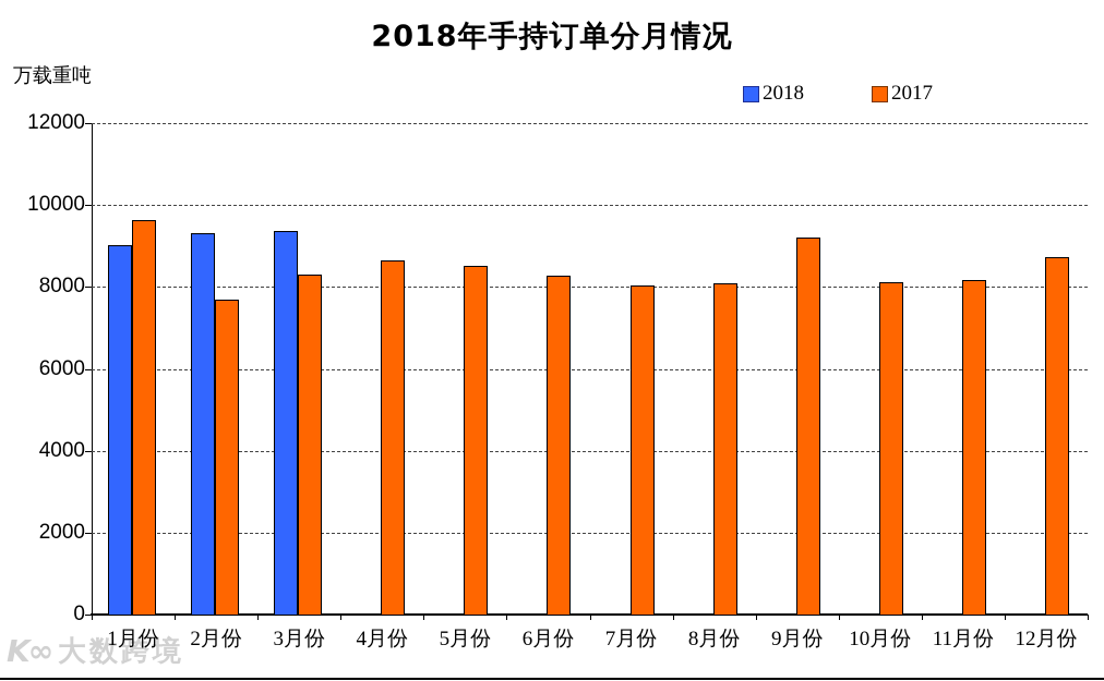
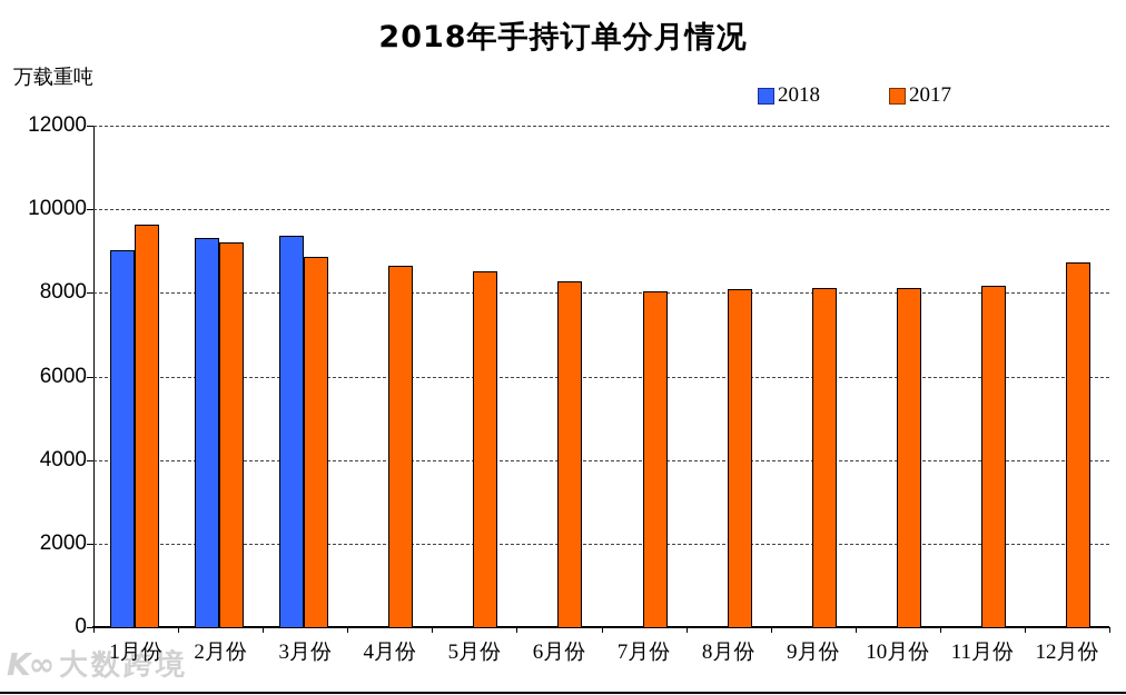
2017/2月份: 7700 -> 9200
2017/3月份: 8300 -> 8900
2017/9月份: 9200 -> 8100
